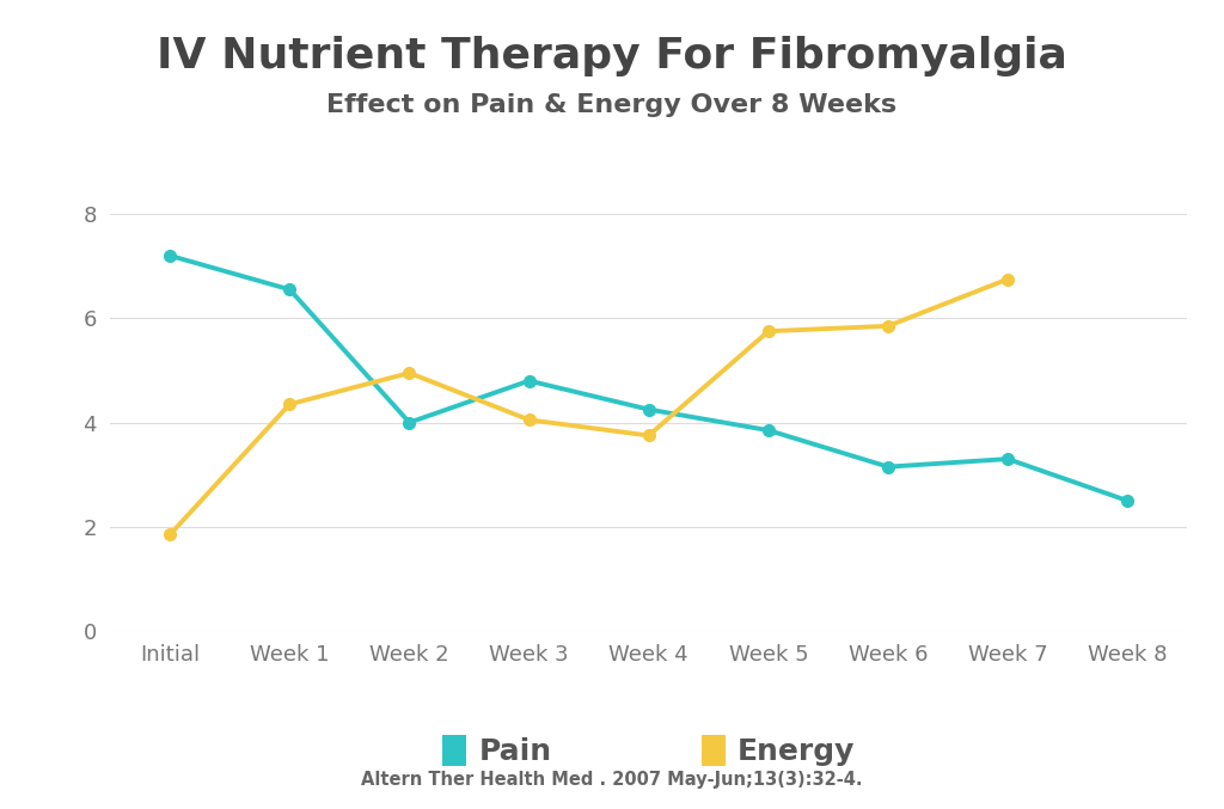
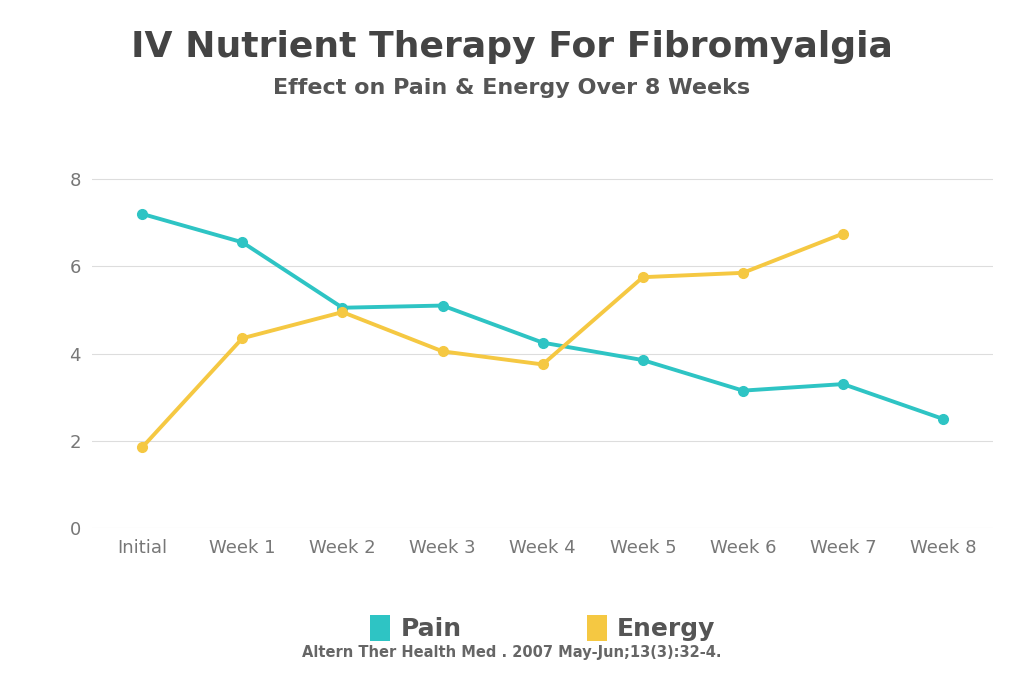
Pain/Week 2: 4.00 -> 5.05
Pain/Week 3: 4.80 -> 5.10
